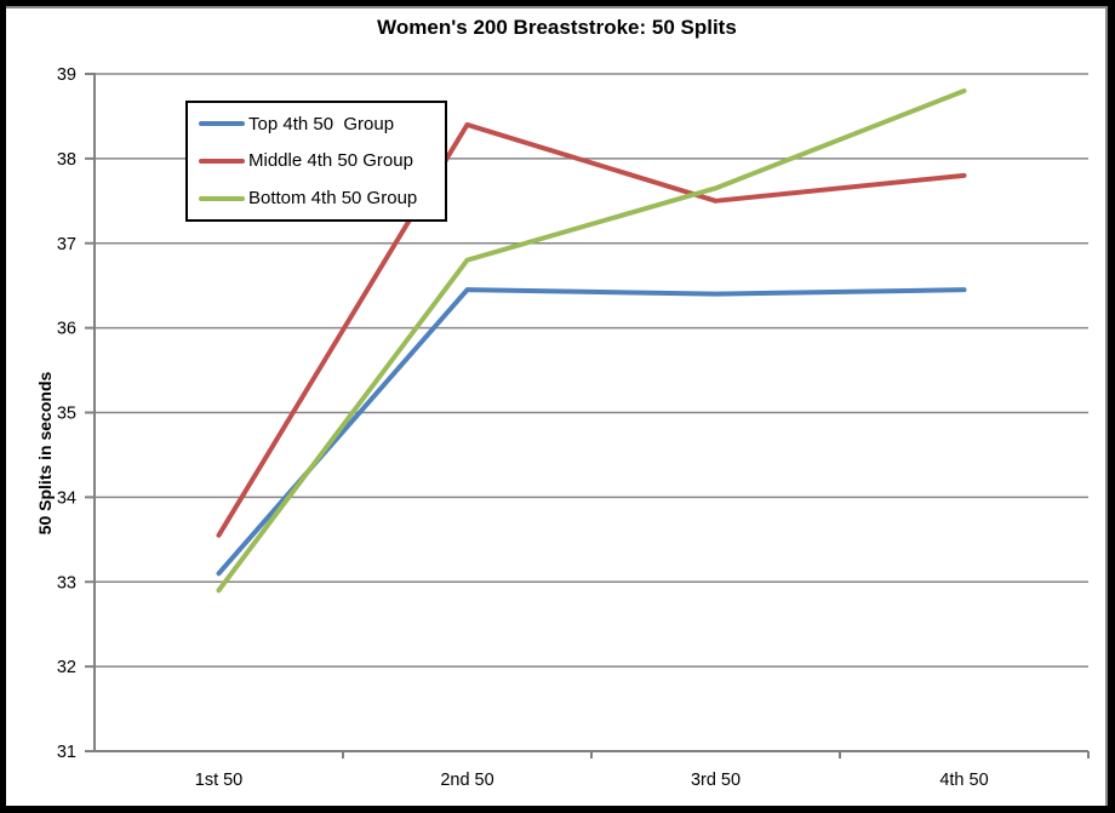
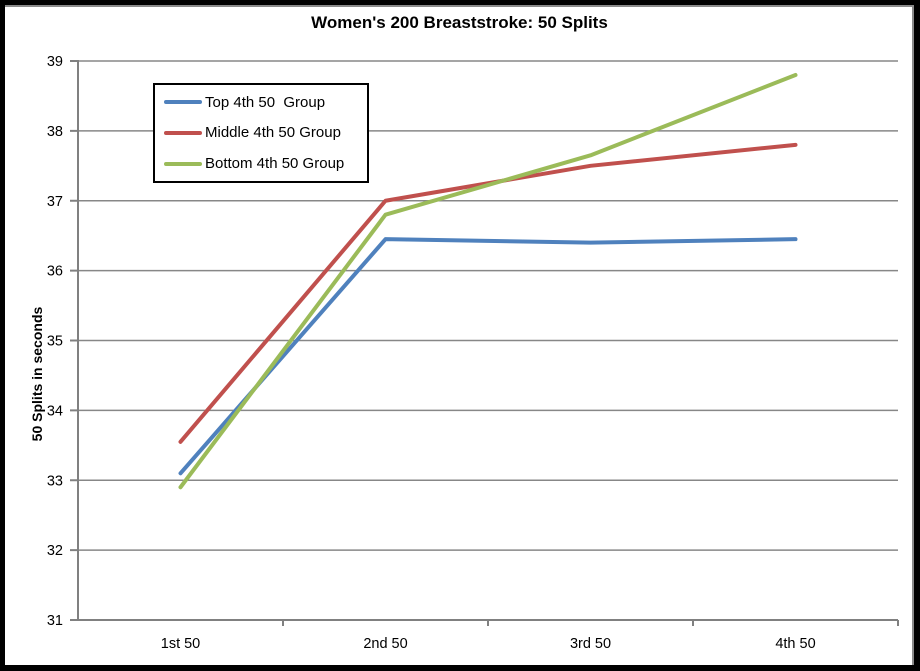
Middle 4th 50 Group/2nd 50: 38.4 -> 37.0
